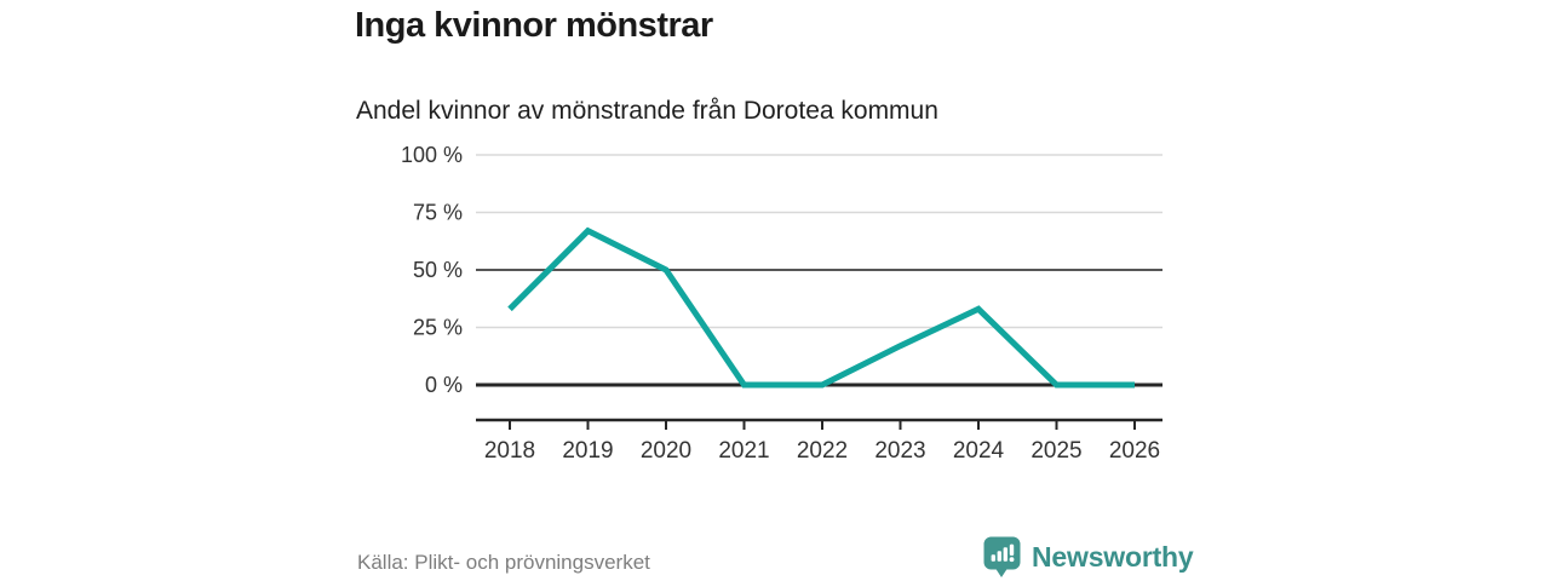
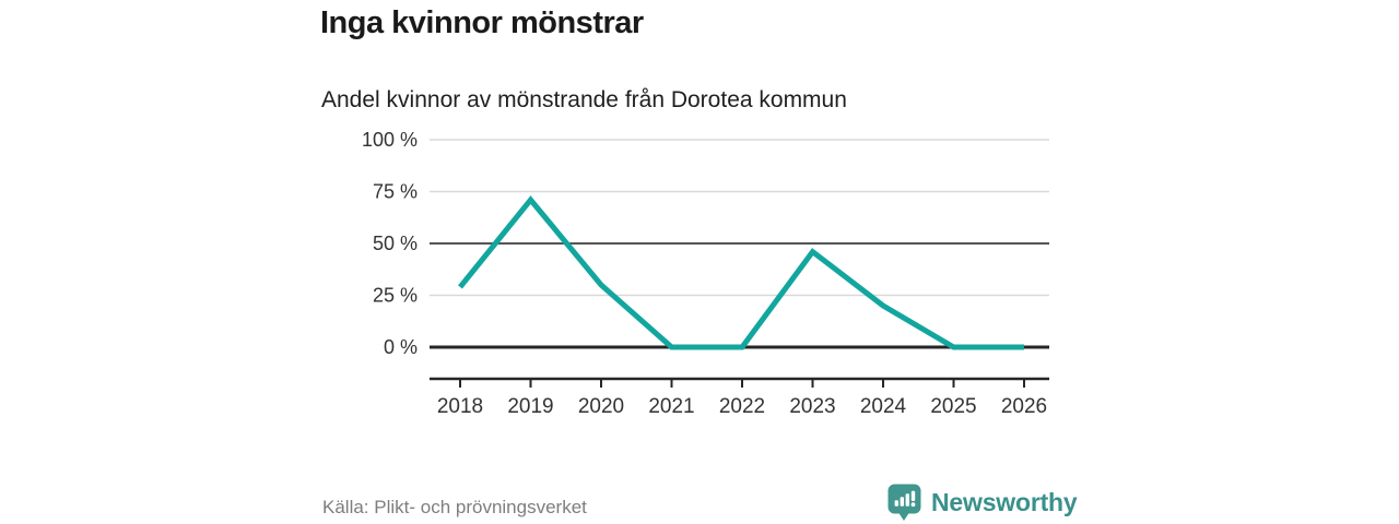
2018: 33% -> 29%
2019: 67% -> 71%
2020: 50% -> 30%
2023: 17% -> 46%
2024: 33% -> 20%
